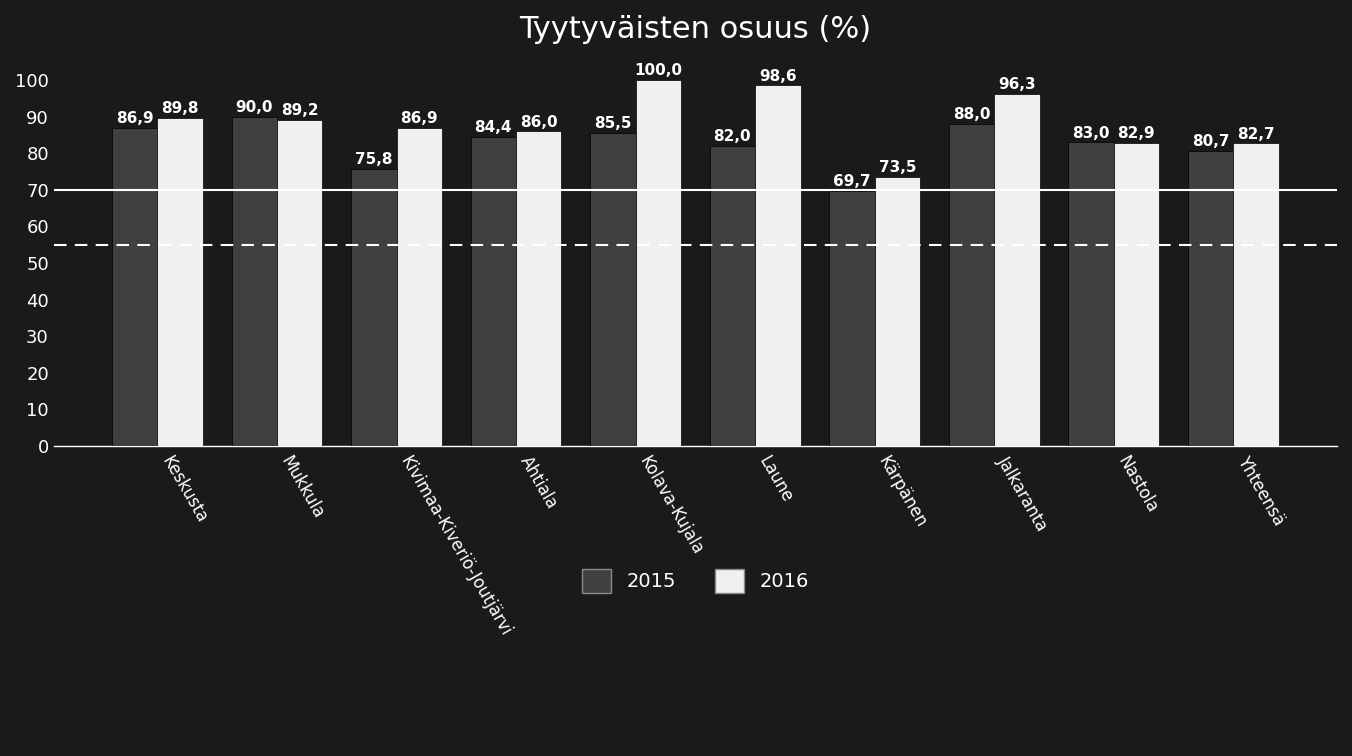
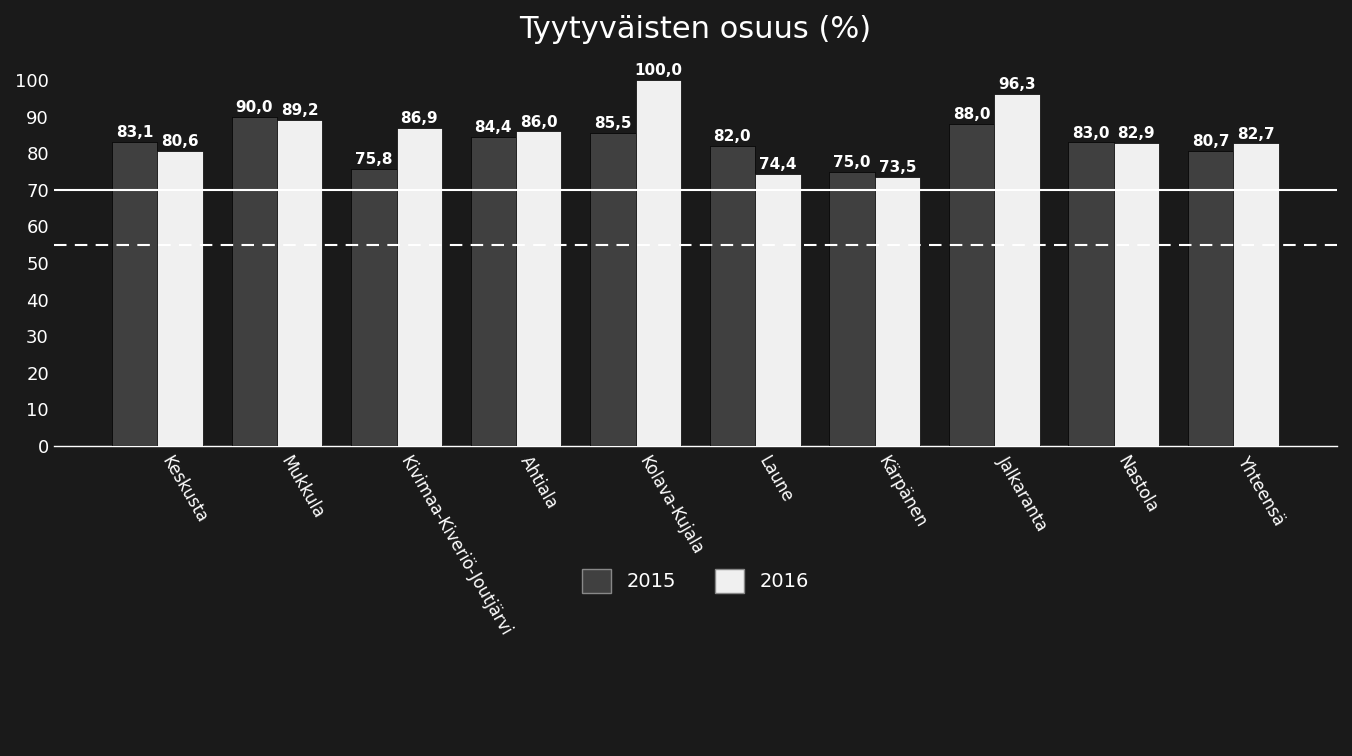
2015/Keskusta: 86,9 -> 83,1
2016/Keskusta: 89,8 -> 80,6
2016/Laune: 98,6 -> 74,4
2015/Kärpänen: 69,7 -> 75,0
